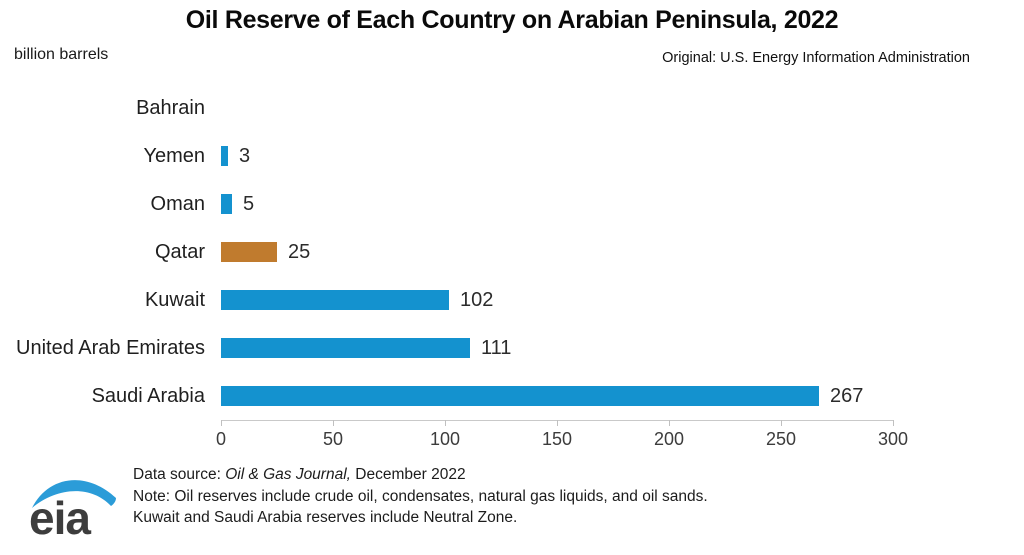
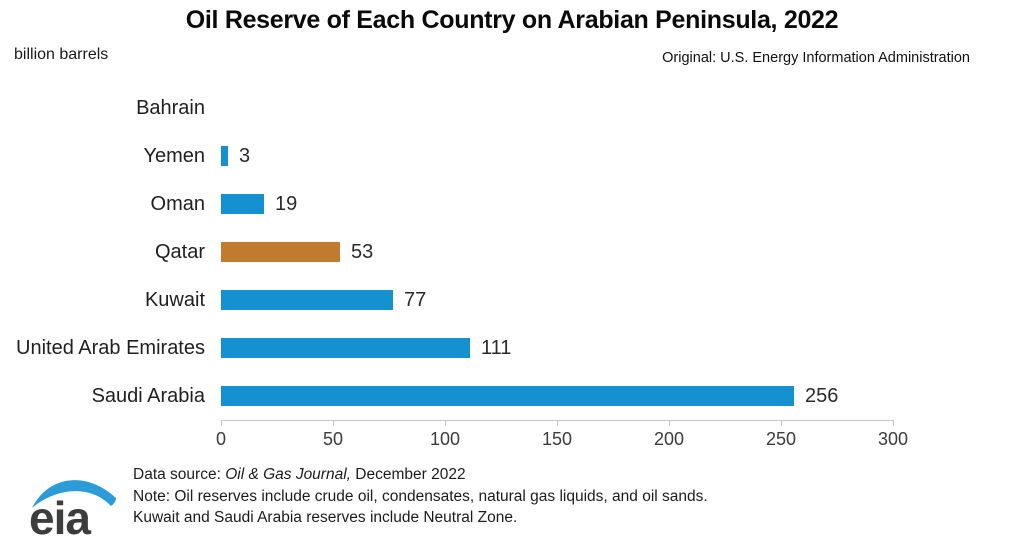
Oman: 5 -> 19
Qatar: 25 -> 53
Kuwait: 102 -> 77
Saudi Arabia: 267 -> 256
